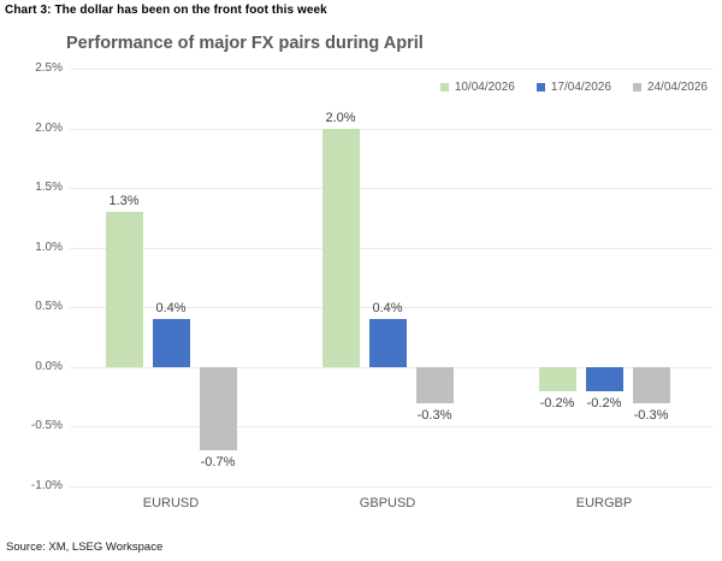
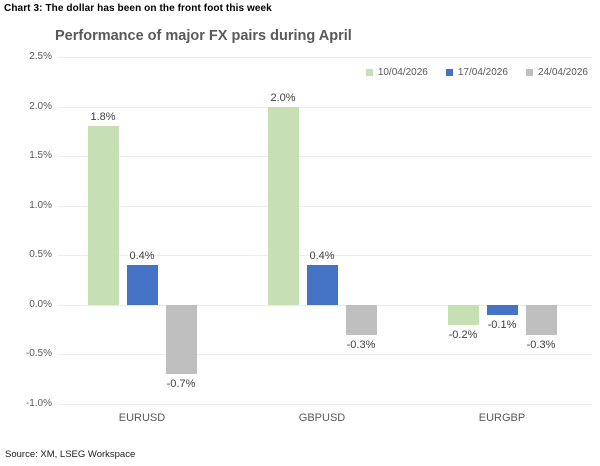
10/04/2026/EURUSD: 1.3% -> 1.8%
17/04/2026/EURGBP: -0.2% -> -0.1%
